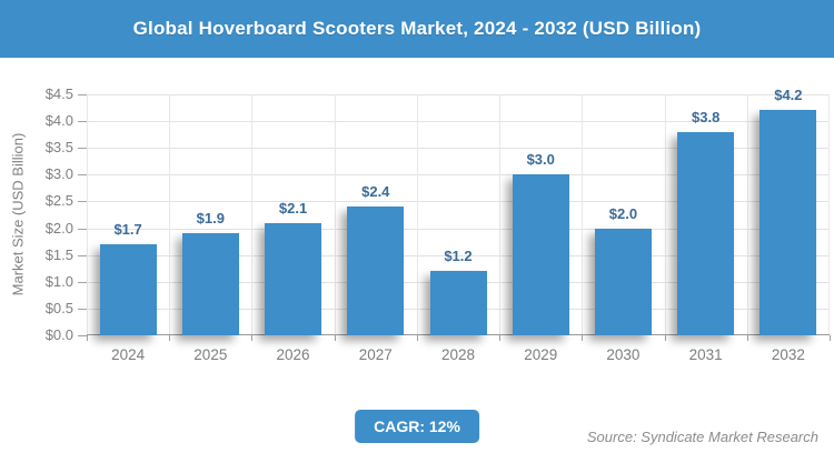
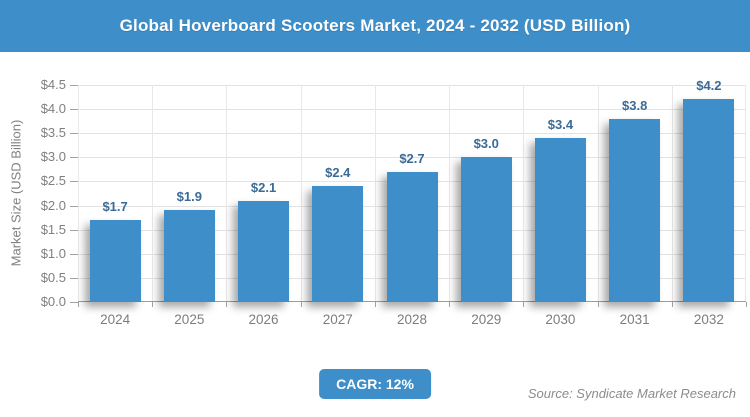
2028: $1.2 -> $2.7
2030: $2.0 -> $3.4
